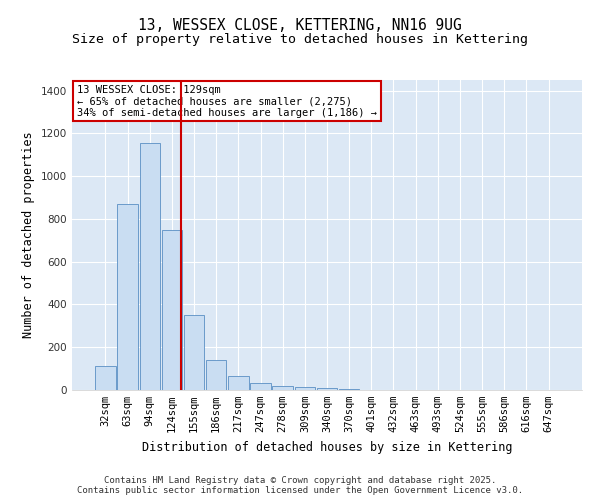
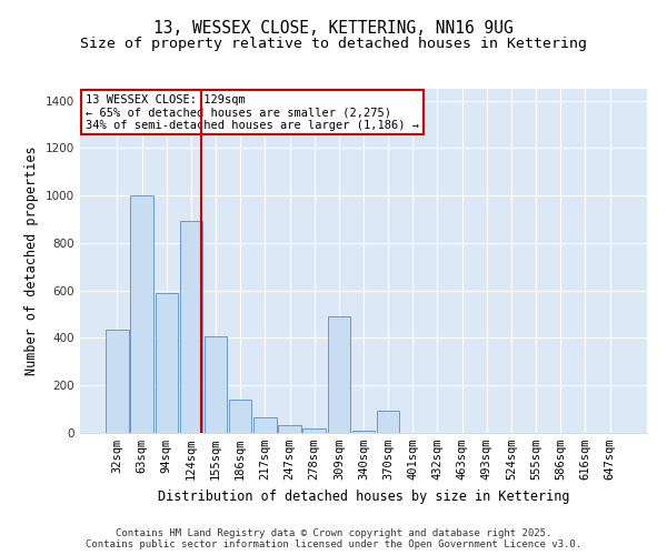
32sqm: 110 -> 435
63sqm: 870 -> 1000
94sqm: 1155 -> 590
124sqm: 750 -> 895
155sqm: 350 -> 405
309sqm: 15 -> 490
370sqm: 5 -> 95
